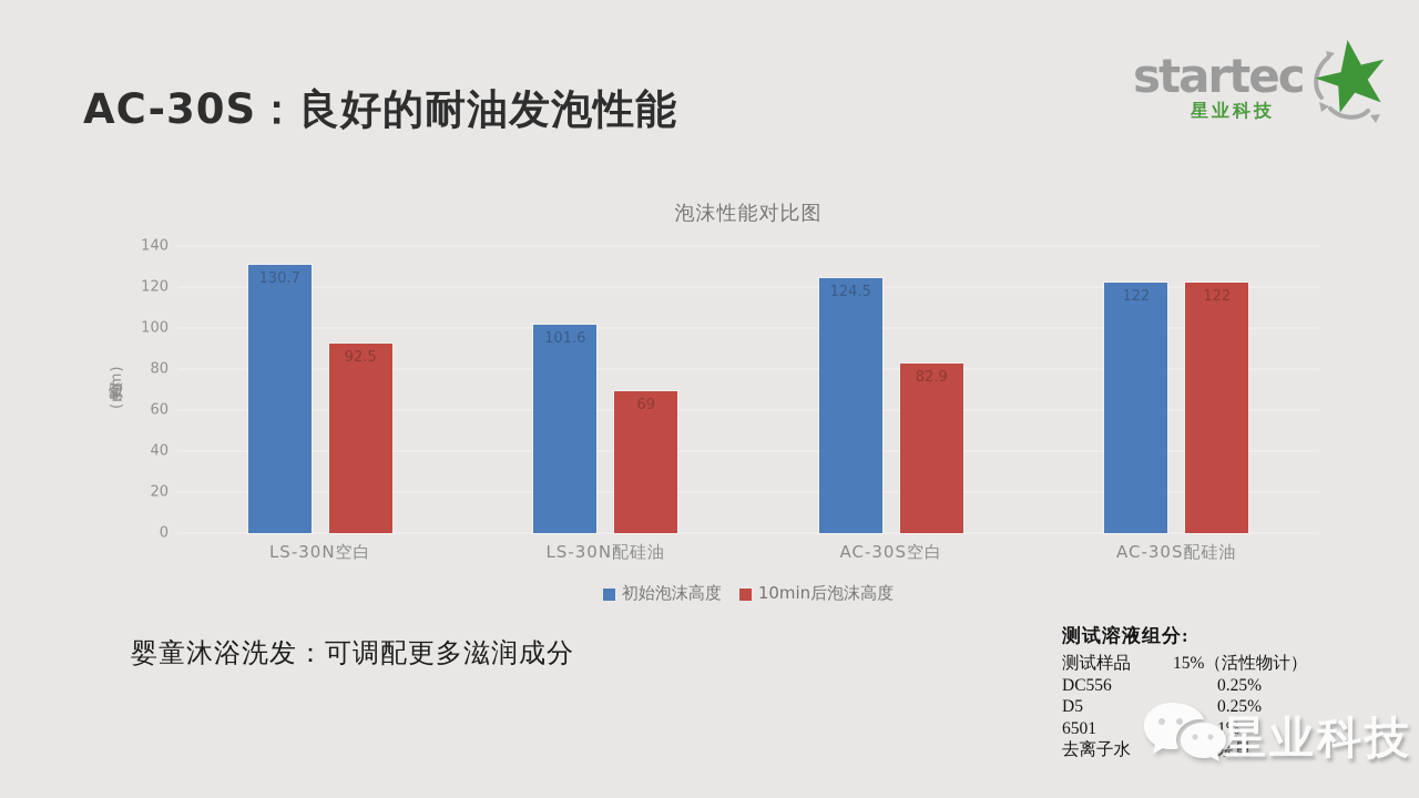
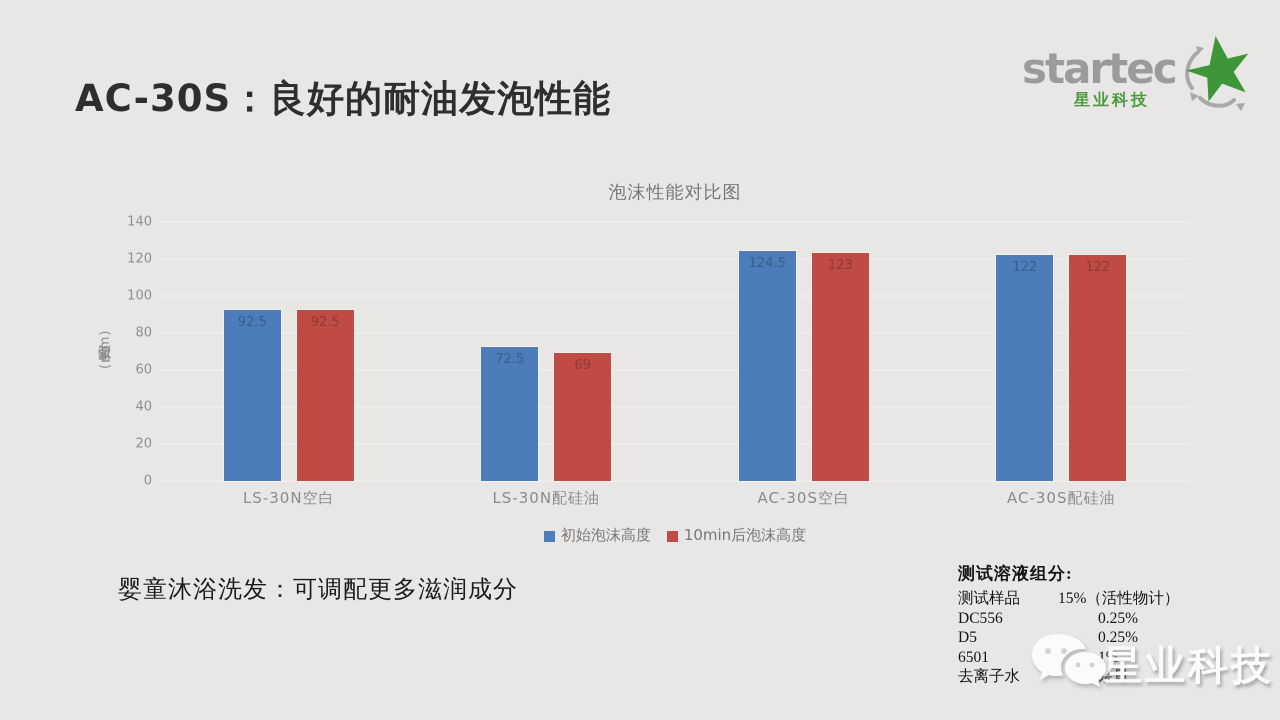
初始泡沫高度/LS-30N空白: 130.7 -> 92.5
初始泡沫高度/LS-30N配硅油: 101.6 -> 72.5
10min后泡沫高度/AC-30S空白: 82.9 -> 123
